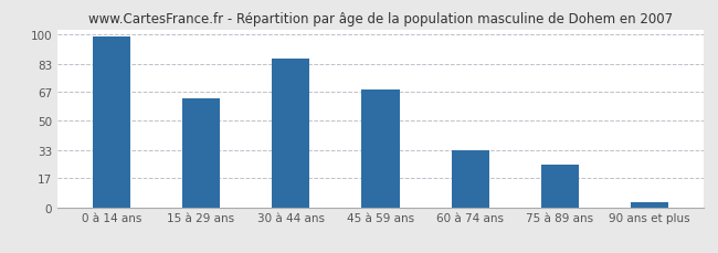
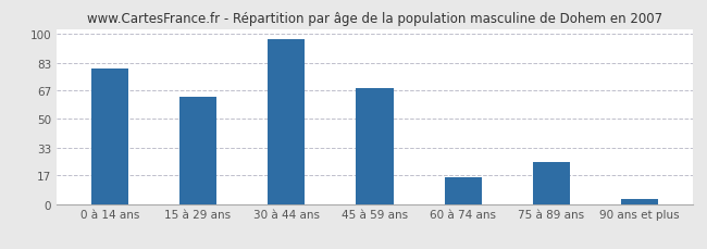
0 à 14 ans: 99 -> 80
30 à 44 ans: 86 -> 97
60 à 74 ans: 33 -> 16
